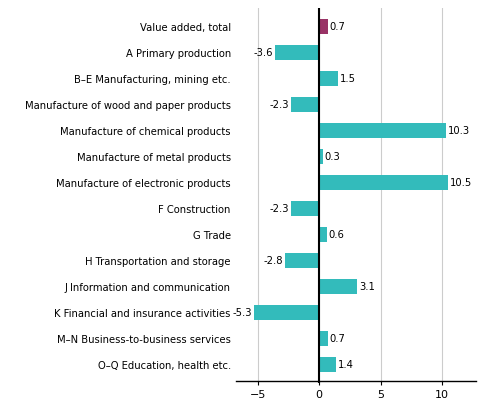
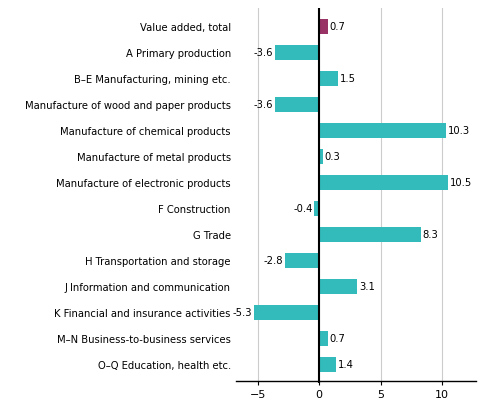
Manufacture of wood and paper products: -2.3 -> -3.6
F Construction: -2.3 -> -0.4
G Trade: 0.6 -> 8.3
